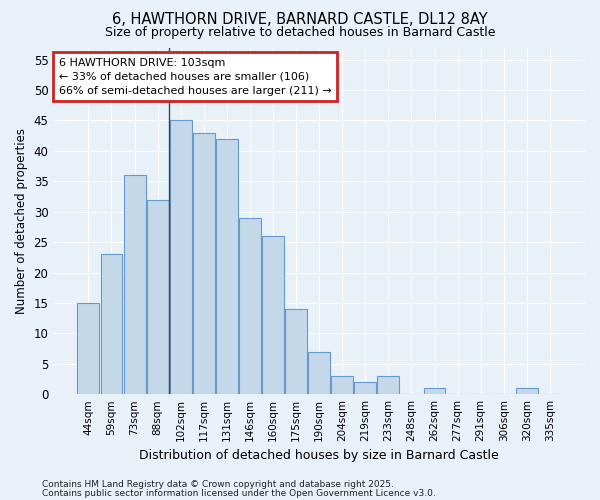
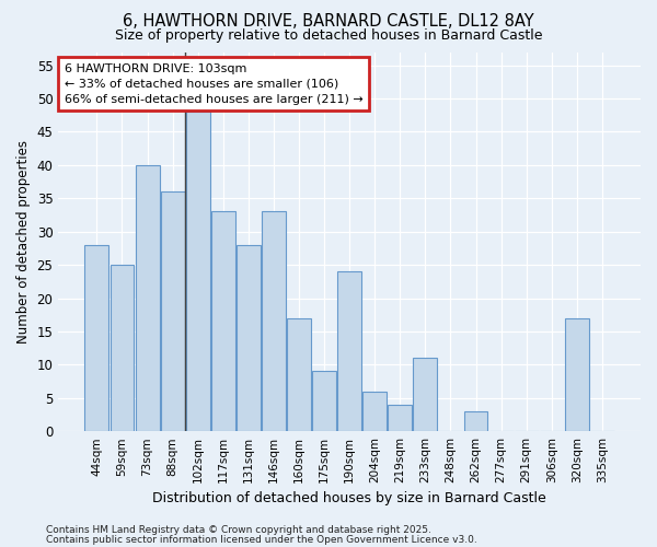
44sqm: 15 -> 28
59sqm: 23 -> 25
73sqm: 36 -> 40
88sqm: 32 -> 36
102sqm: 45 -> 48
117sqm: 43 -> 33
131sqm: 42 -> 28
146sqm: 29 -> 33
160sqm: 26 -> 17
175sqm: 14 -> 9
190sqm: 7 -> 24
204sqm: 3 -> 6
219sqm: 2 -> 4
233sqm: 3 -> 11
262sqm: 1 -> 3
320sqm: 1 -> 17
